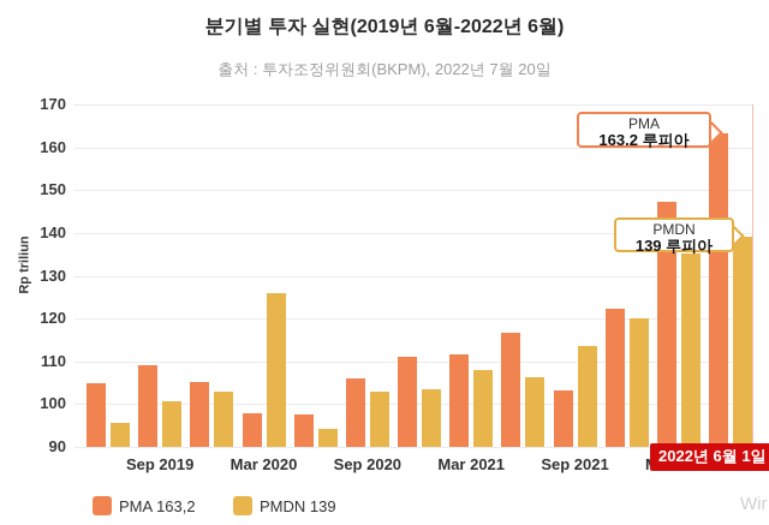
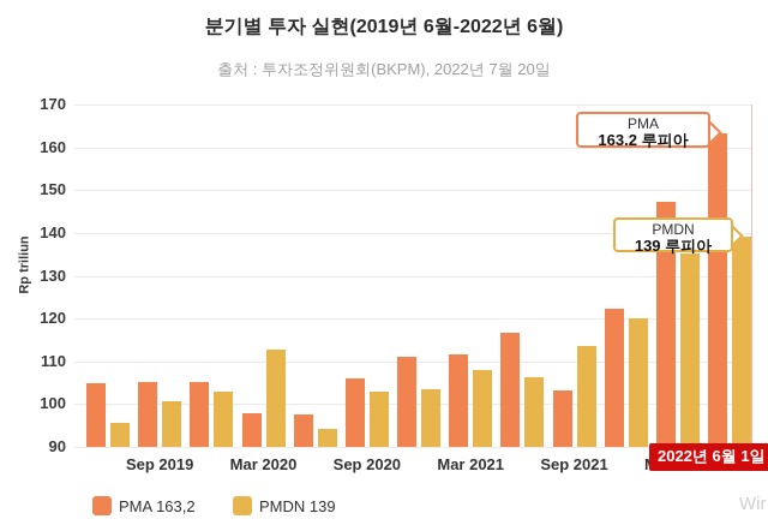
PMA/Sep 2019: 109 -> 105
PMDN/Mar 2020: 126 -> 113
